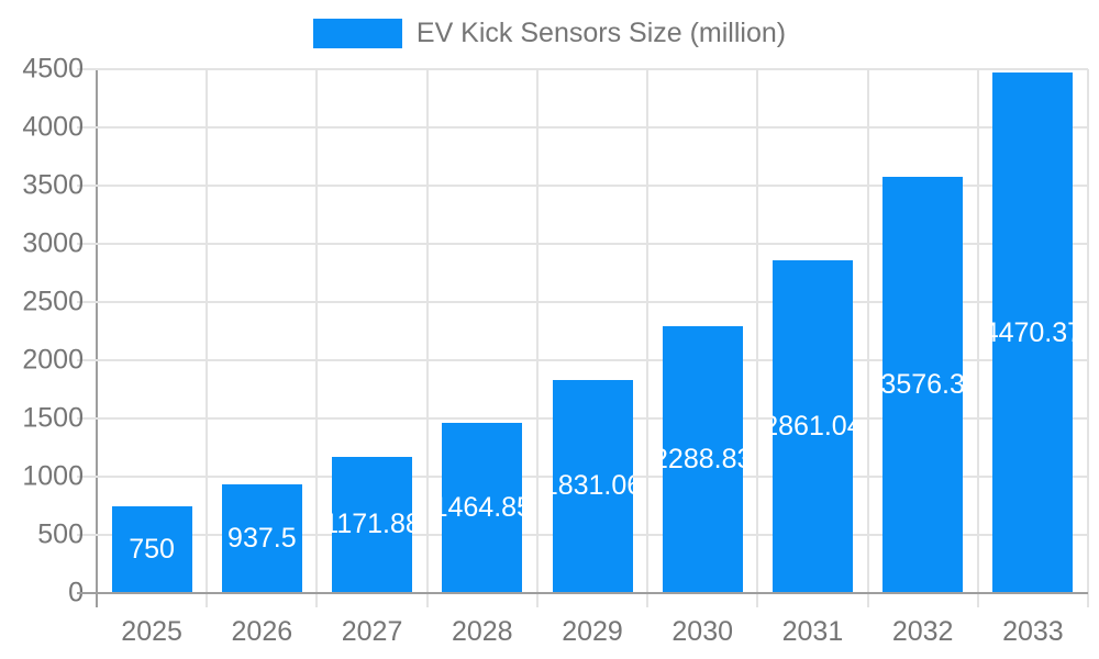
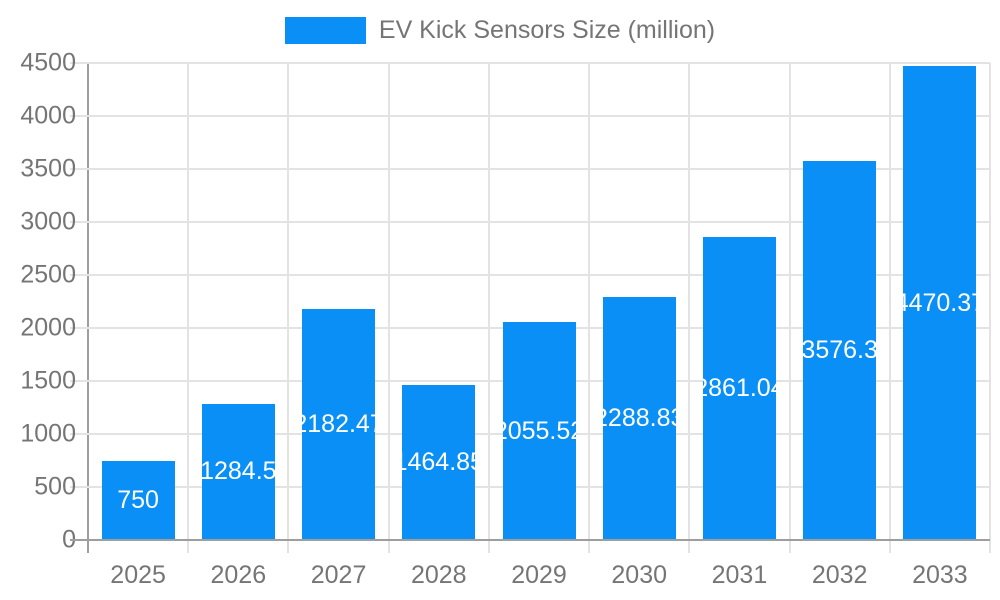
2026: 937.5 -> 1284.5
2027: 1171.88 -> 2182.47
2029: 1831.06 -> 2055.52
